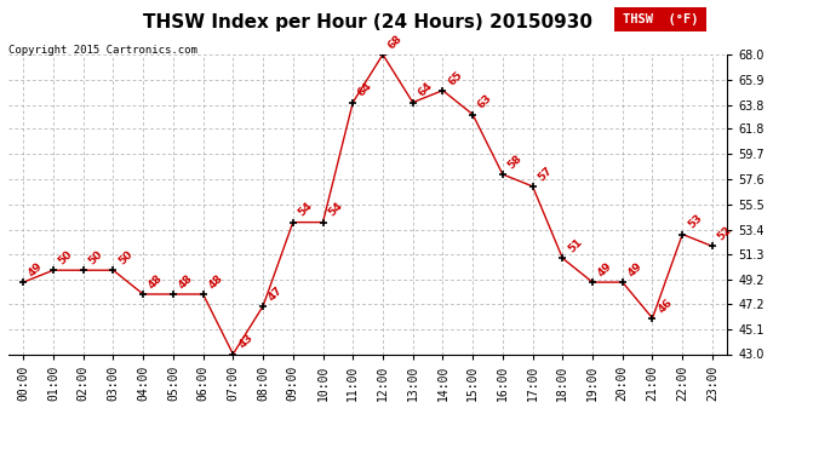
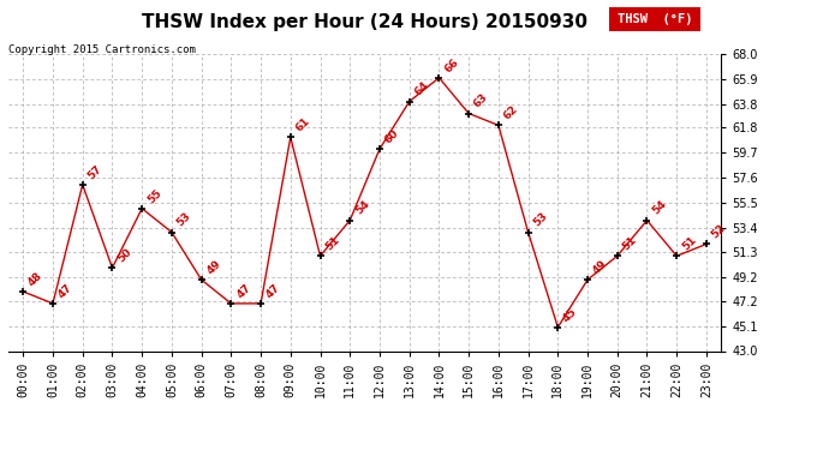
00:00: 49 -> 48
01:00: 50 -> 47
02:00: 50 -> 57
04:00: 48 -> 55
05:00: 48 -> 53
06:00: 48 -> 49
07:00: 43 -> 47
09:00: 54 -> 61
10:00: 54 -> 51
11:00: 64 -> 54
12:00: 68 -> 60
14:00: 65 -> 66
16:00: 58 -> 62
17:00: 57 -> 53
18:00: 51 -> 45
20:00: 49 -> 51
21:00: 46 -> 54
22:00: 53 -> 51
